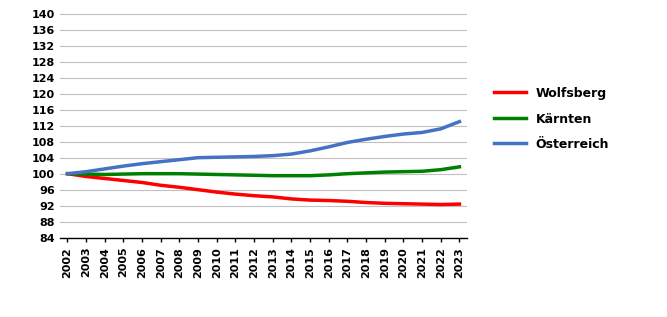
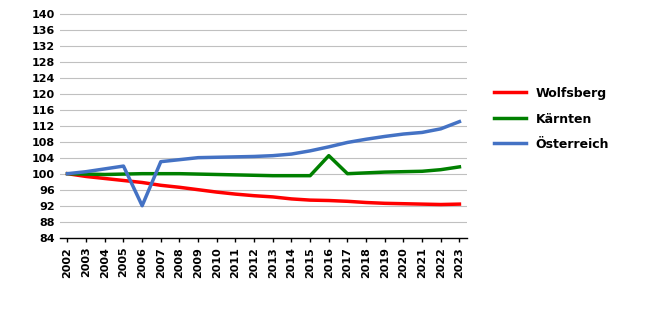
Österreich/2006: 102.5 -> 92.0
Kärnten/2016: 99.7 -> 104.5
